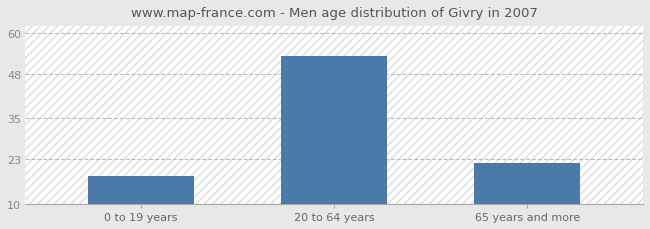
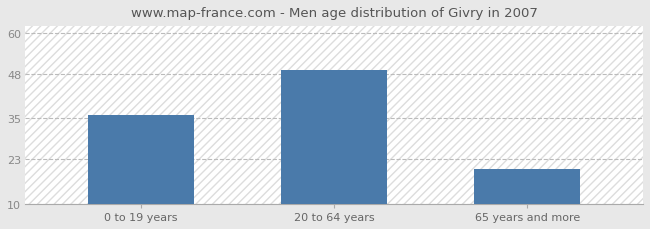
0 to 19 years: 18 -> 36
20 to 64 years: 53 -> 49
65 years and more: 22 -> 20
